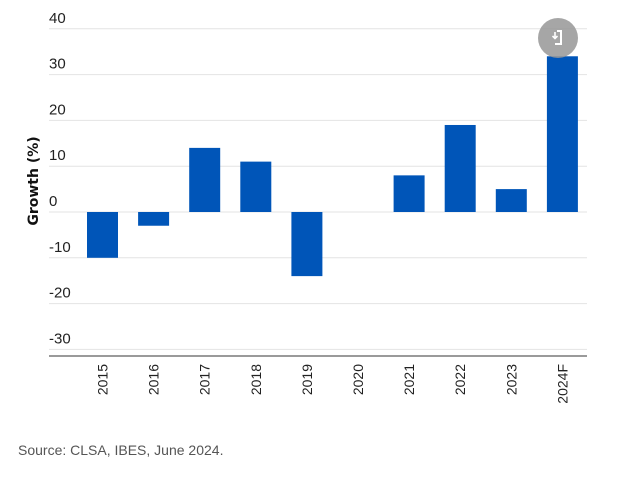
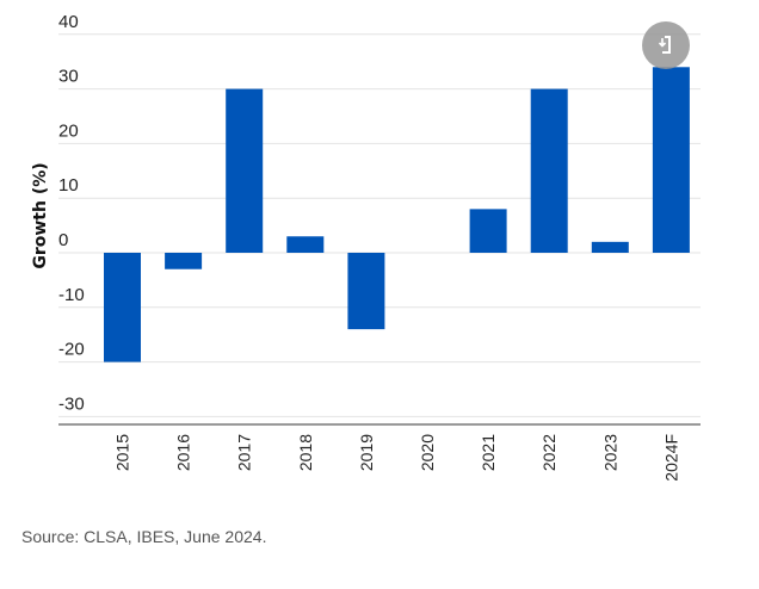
2015: -10 -> -20
2017: 14 -> 30
2018: 11 -> 3
2022: 19 -> 30
2023: 5 -> 2
